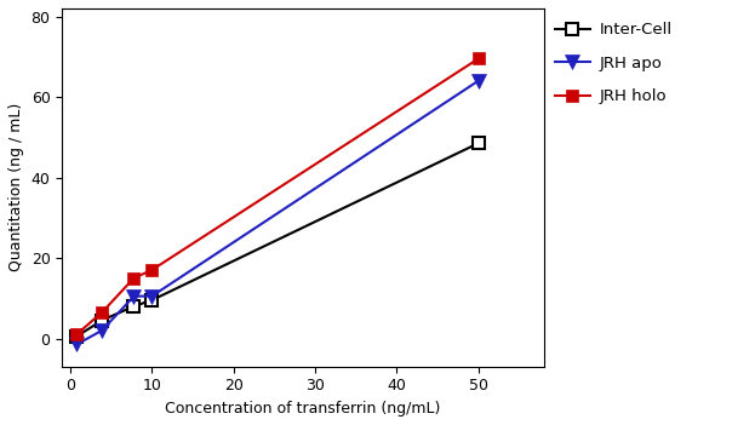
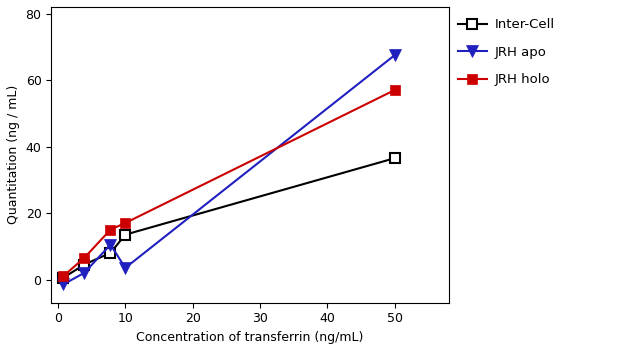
Inter-Cell/10: 9.5 -> 13.5
JRH apo/10: 10.5 -> 3.5
Inter-Cell/50: 48.5 -> 36.5
JRH apo/50: 64.0 -> 67.5
JRH holo/50: 69.5 -> 57.0
